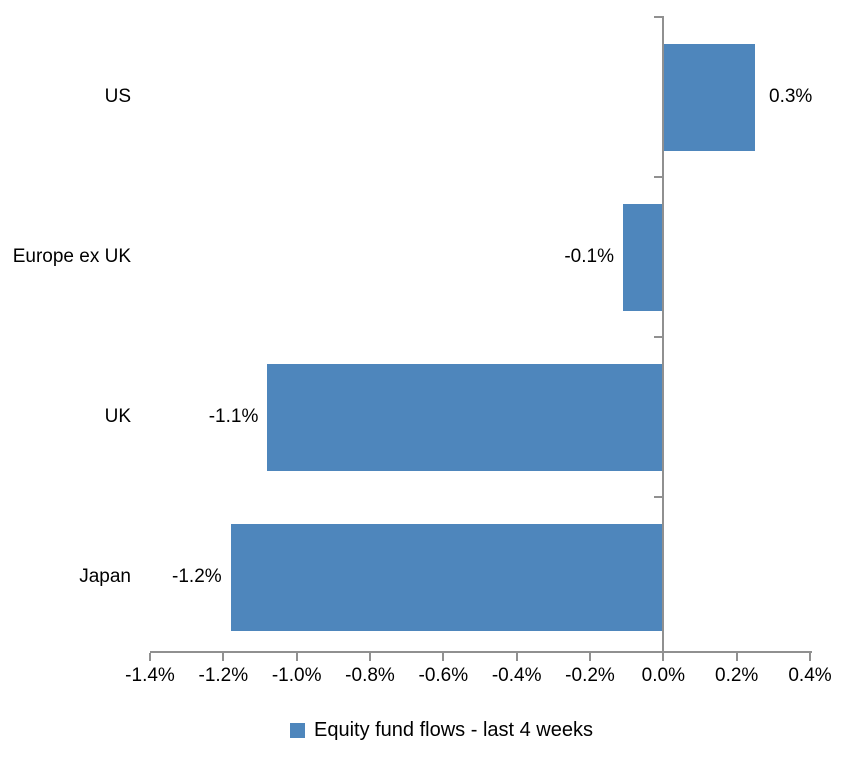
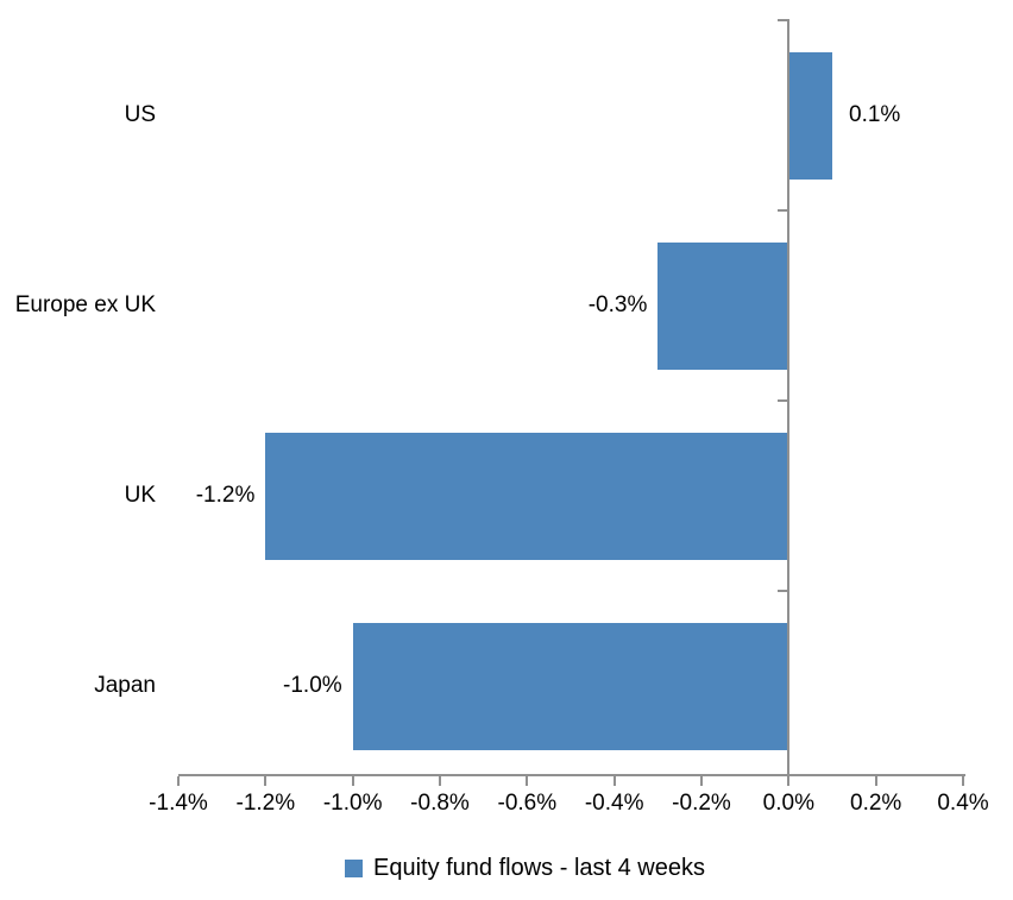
US: 0.3% -> 0.1%
Europe ex UK: -0.1% -> -0.3%
UK: -1.1% -> -1.2%
Japan: -1.2% -> -1.0%
